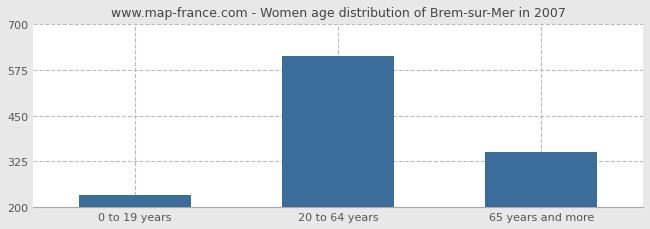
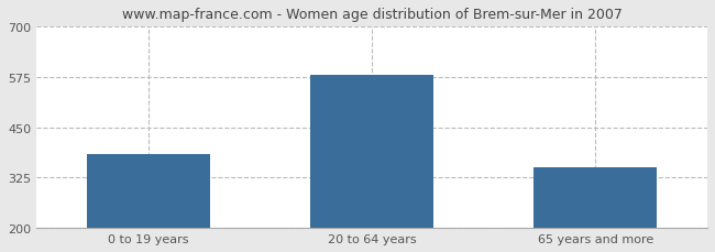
0 to 19 years: 232 -> 385
20 to 64 years: 612 -> 580
